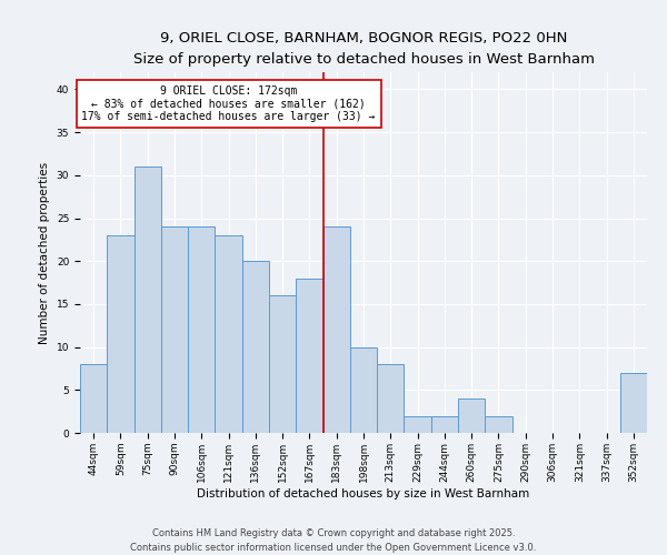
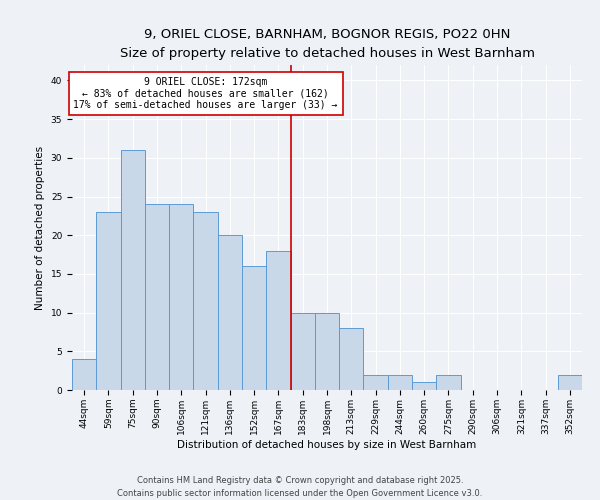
44sqm: 8 -> 4
183sqm: 24 -> 10
260sqm: 4 -> 1
352sqm: 7 -> 2
